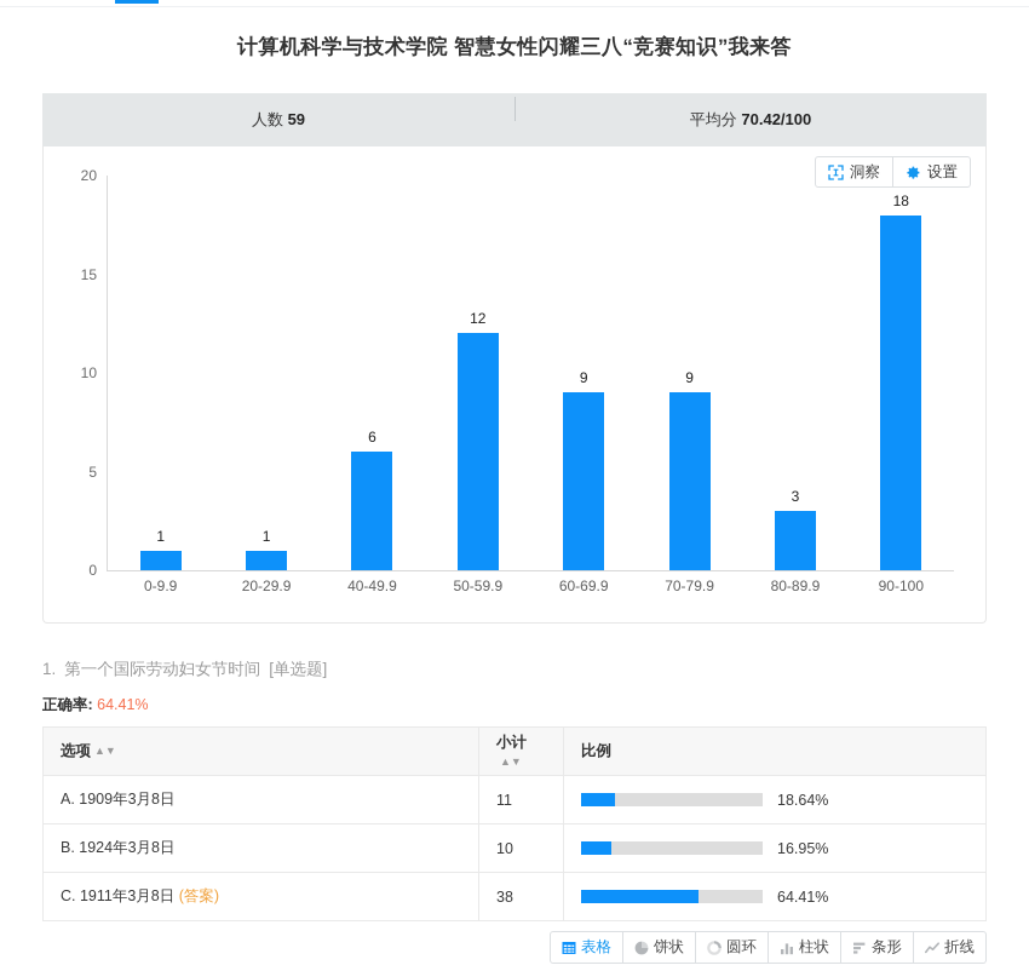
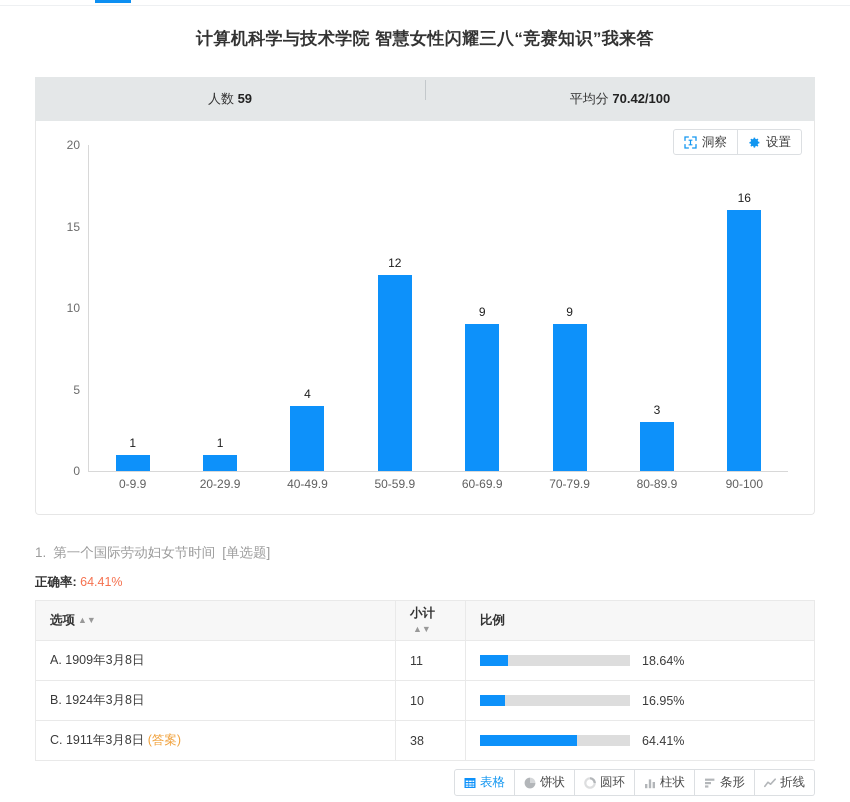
40-49.9: 6 -> 4
90-100: 18 -> 16
